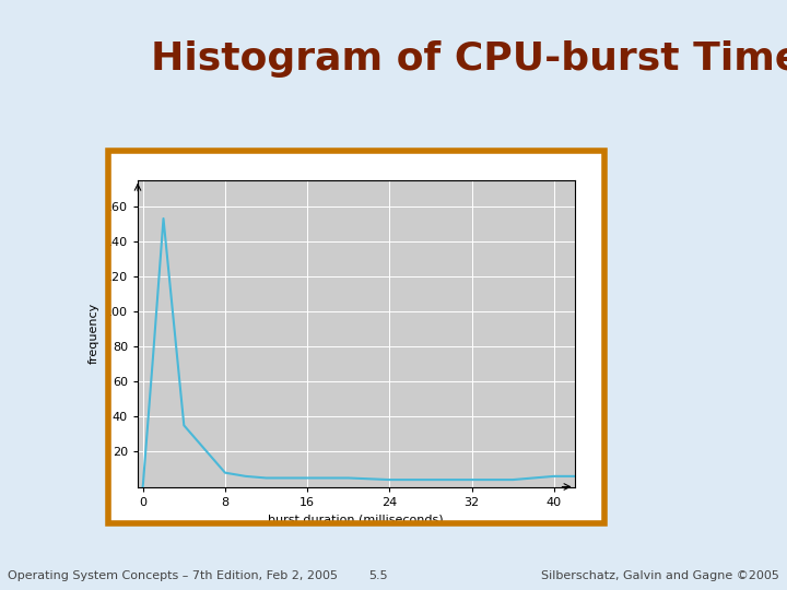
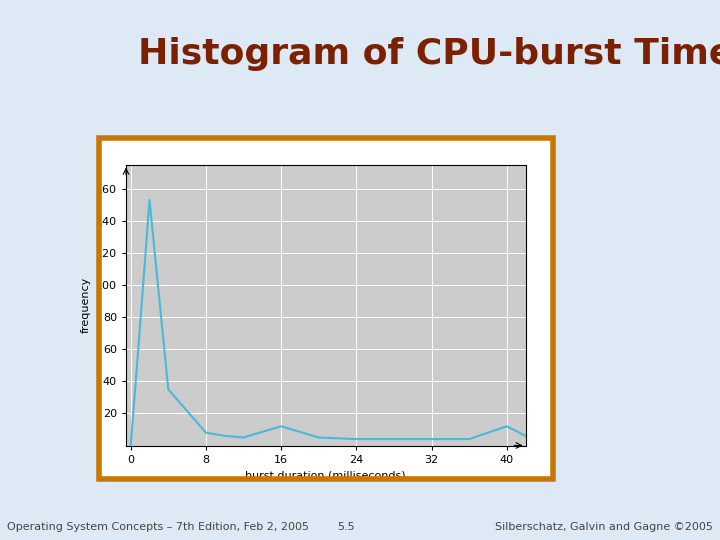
16: 5 -> 12
40: 6 -> 12
